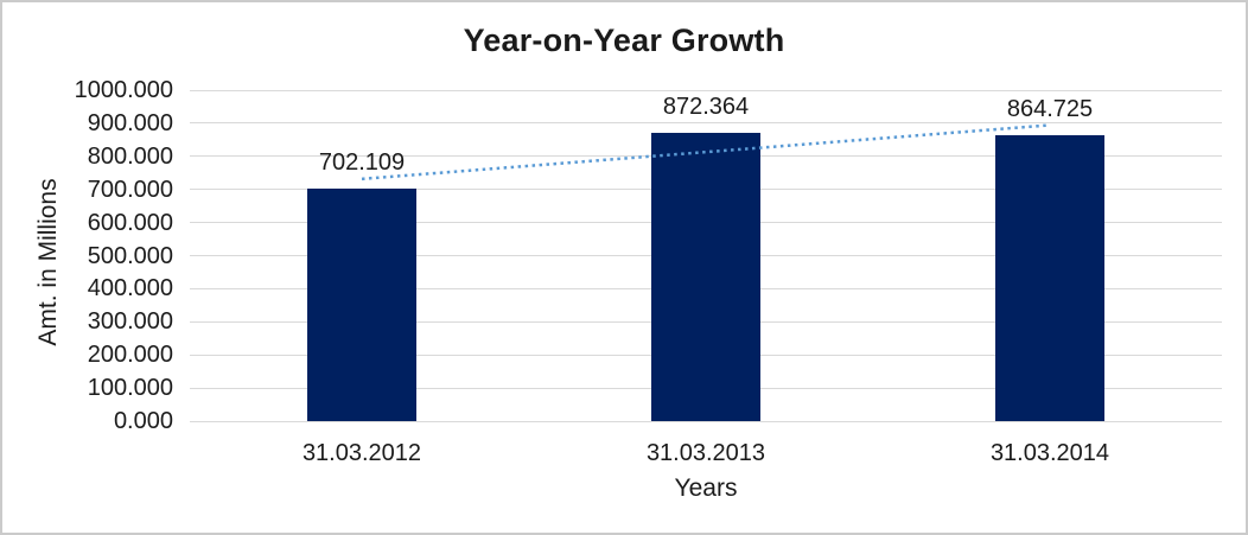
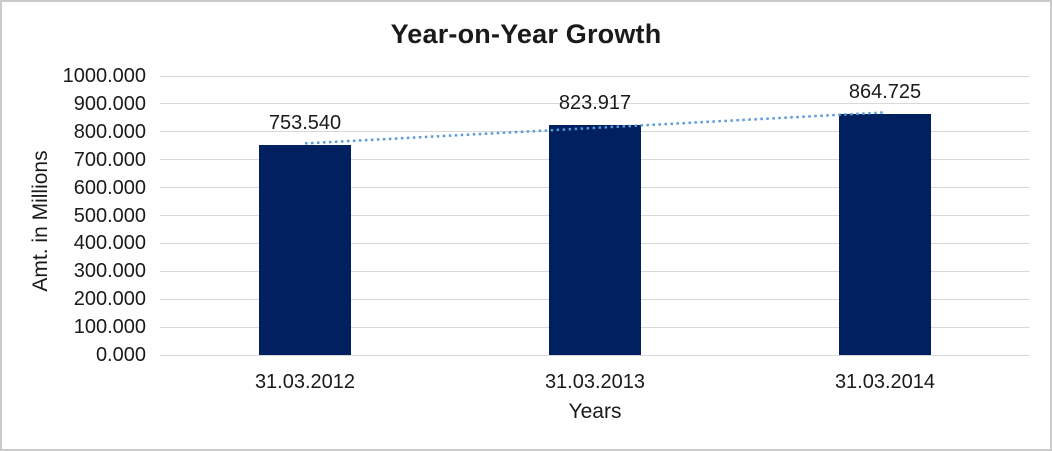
31.03.2012: 702.109 -> 753.540
31.03.2013: 872.364 -> 823.917
